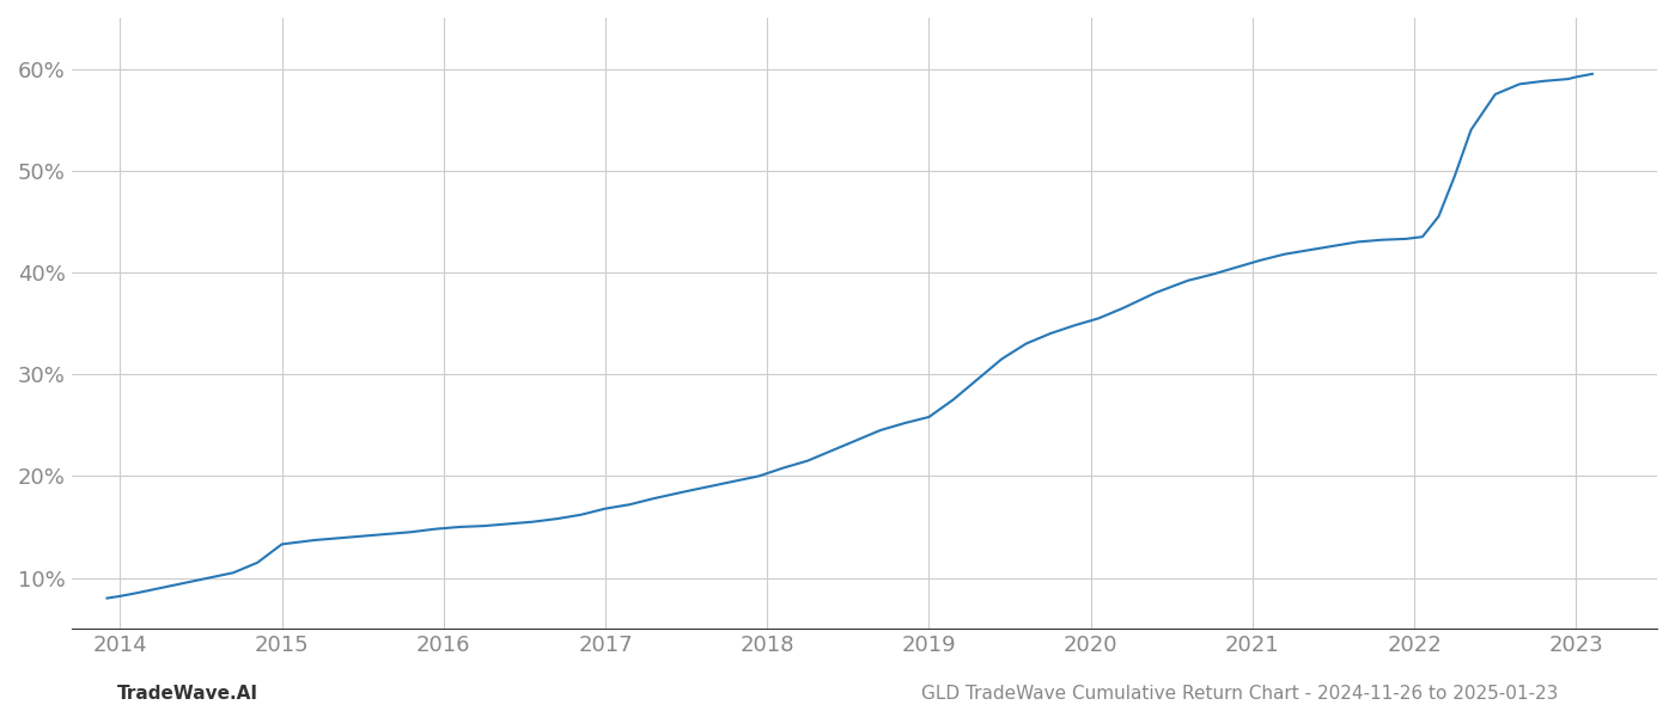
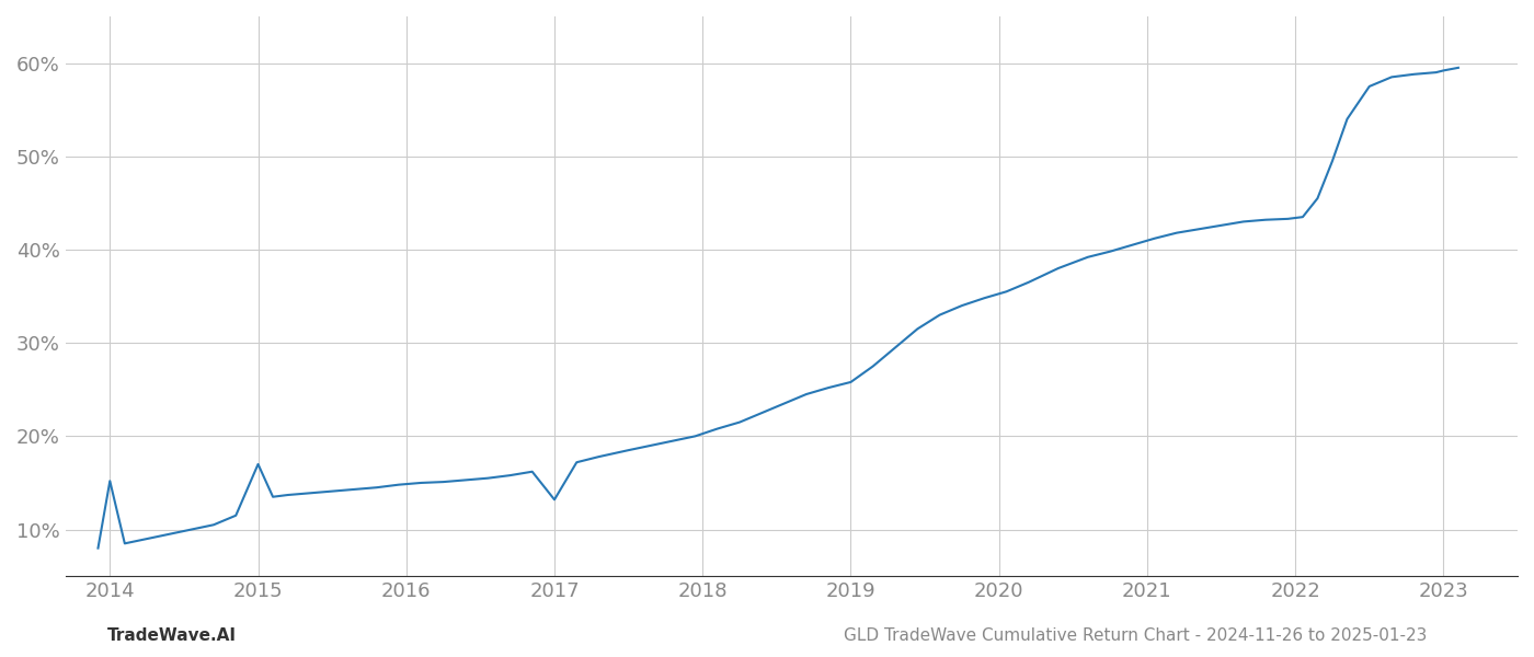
2014: 8.2% -> 15.2%
2015: 13.3% -> 17.0%
2017: 16.8% -> 13.2%
